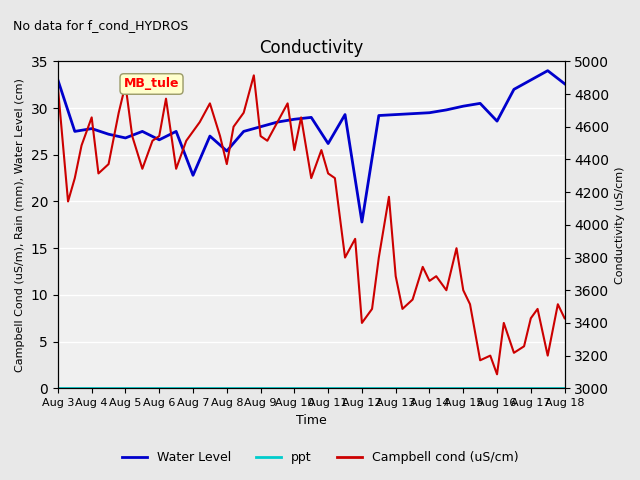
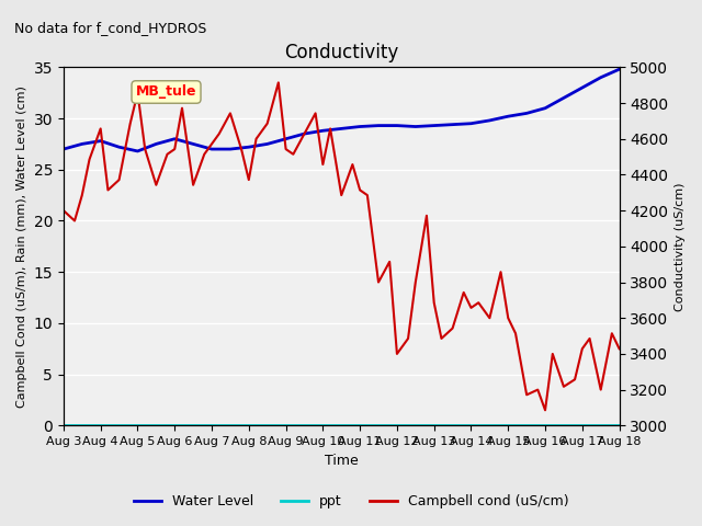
Water Level/Aug 3: 33.0 -> 27.0
Campbell cond (uS/cm)/Aug 3: 32.2 -> 21.0
Water Level/Aug 6: 26.6 -> 28.0
Water Level/Aug 7: 22.8 -> 27.0
Water Level/Aug 8: 25.4 -> 27.2
Water Level/Aug 11: 26.2 -> 29.2
Water Level/Aug 12: 17.8 -> 29.3
Water Level/Aug 16: 28.6 -> 31.0
Water Level/Aug 18: 32.6 -> 34.8
